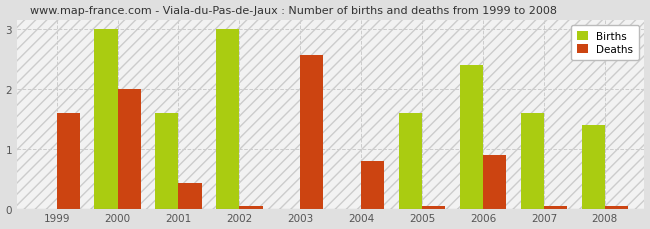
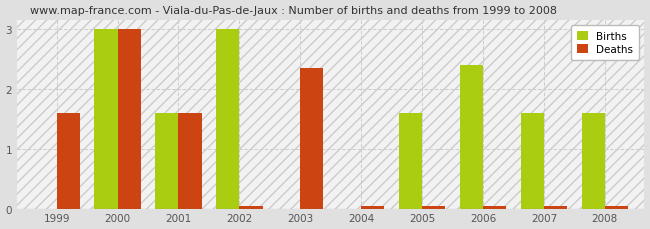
Deaths/2000: 2.00 -> 3.00
Deaths/2001: 0.42 -> 1.60
Deaths/2003: 2.56 -> 2.35
Deaths/2004: 0.80 -> 0.05
Deaths/2006: 0.90 -> 0.05
Births/2008: 1.4 -> 1.6
